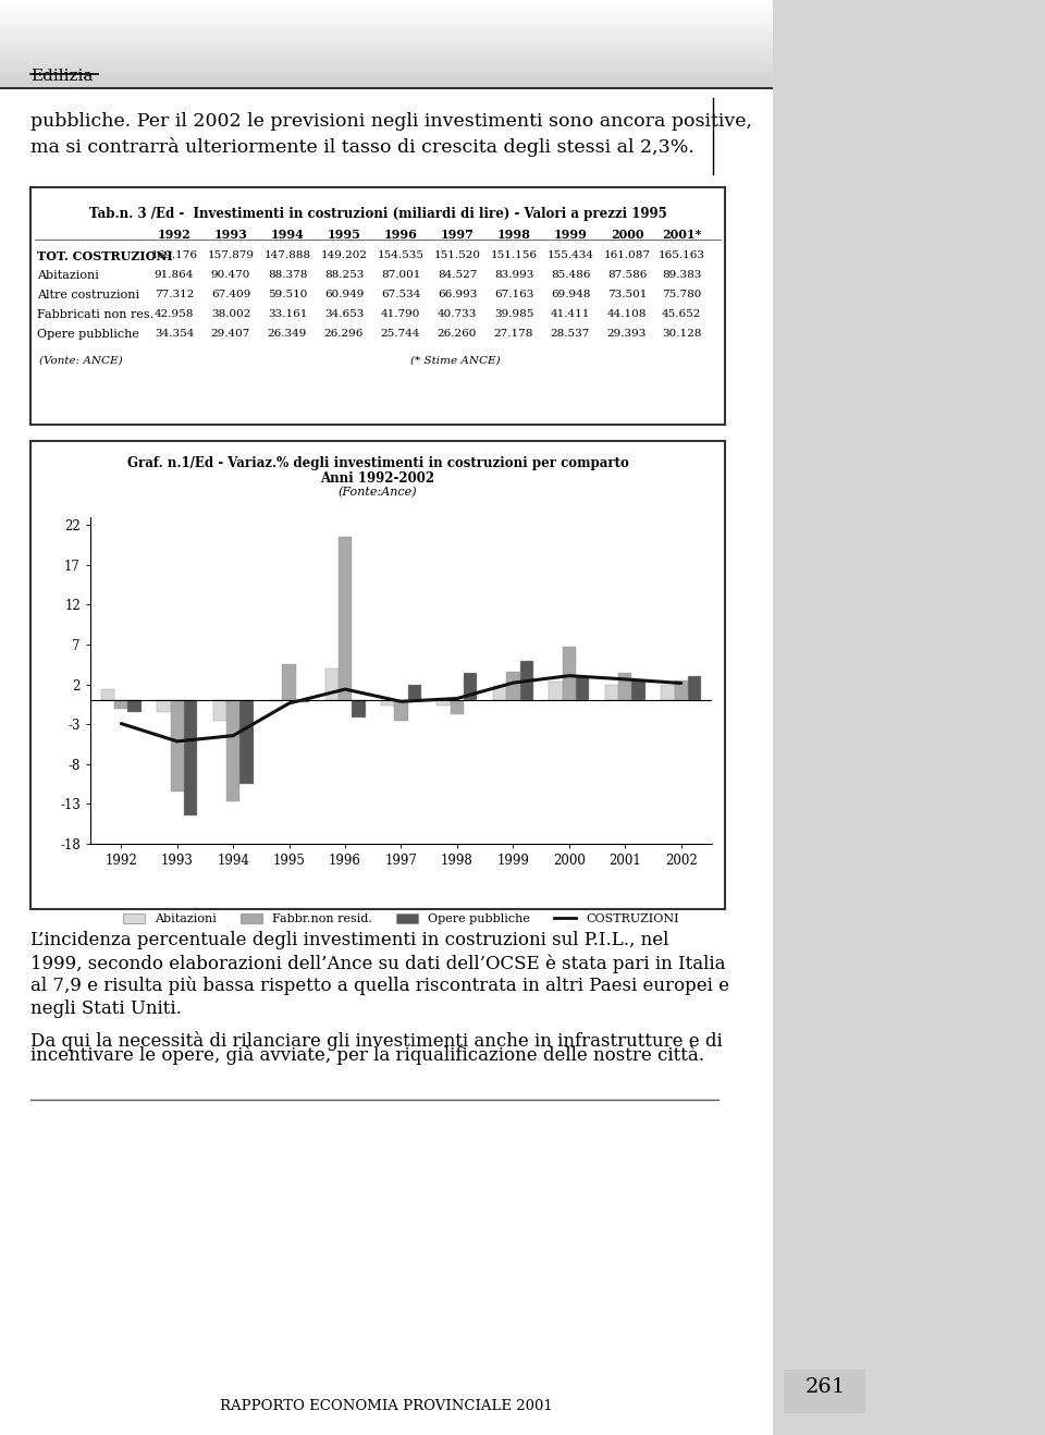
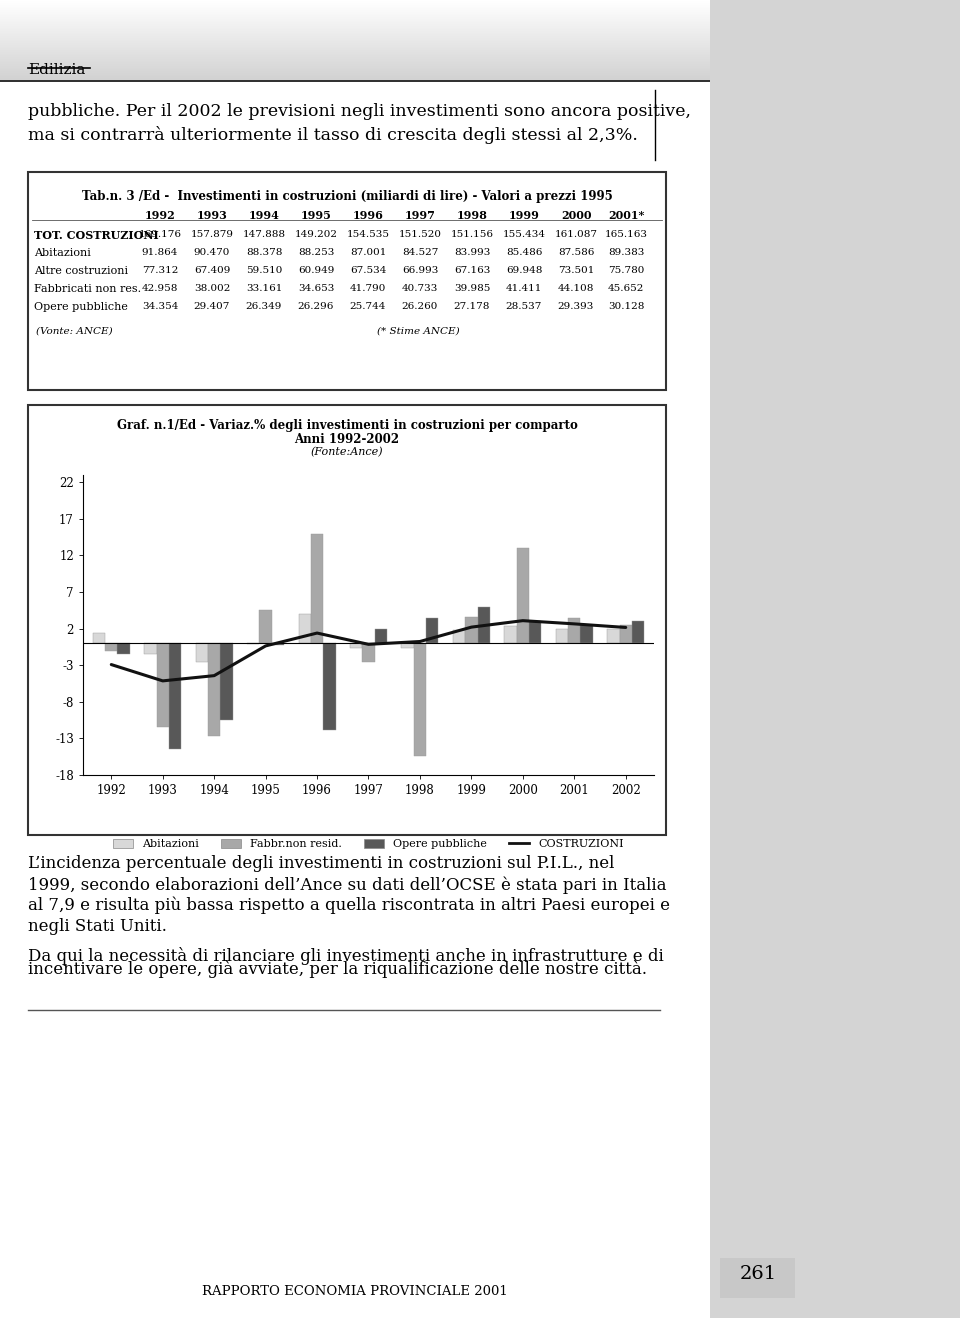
Fabbr.non resid./1996: 20.6 -> 15.0
Opere pubbliche/1996: -2.1 -> -11.8
Fabbr.non resid./1998: -1.8 -> -15.4
Fabbr.non resid./2000: 6.8 -> 13.0
